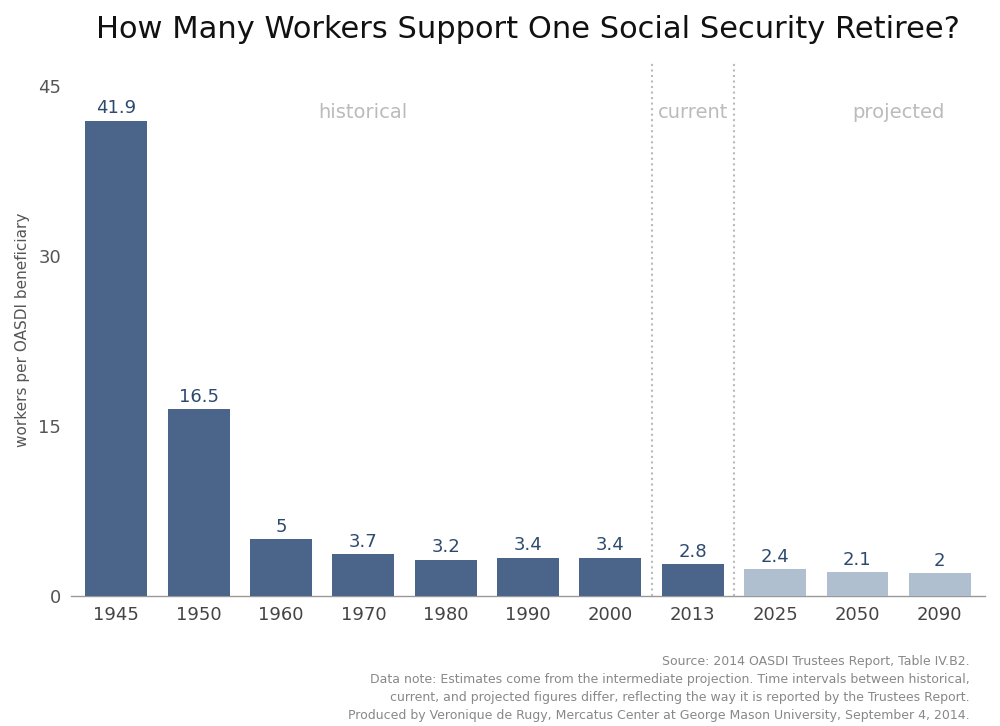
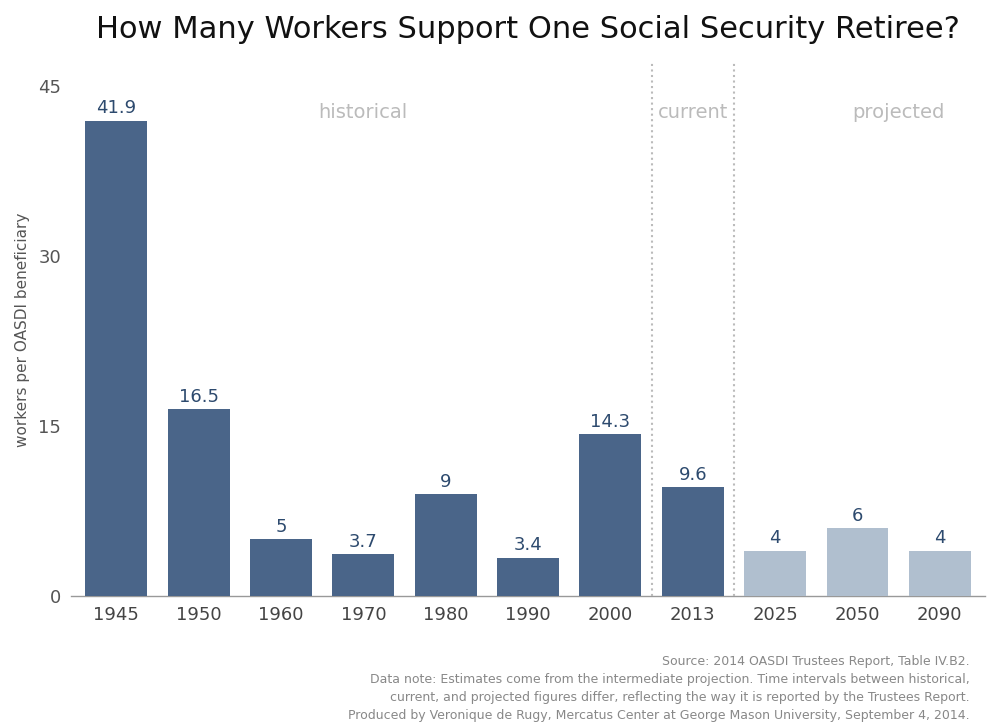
1980: 3.2 -> 9
2000: 3.4 -> 14.3
2013: 2.8 -> 9.6
2025: 2 -> 4
2050: 2.1 -> 6
2090: 2 -> 4
